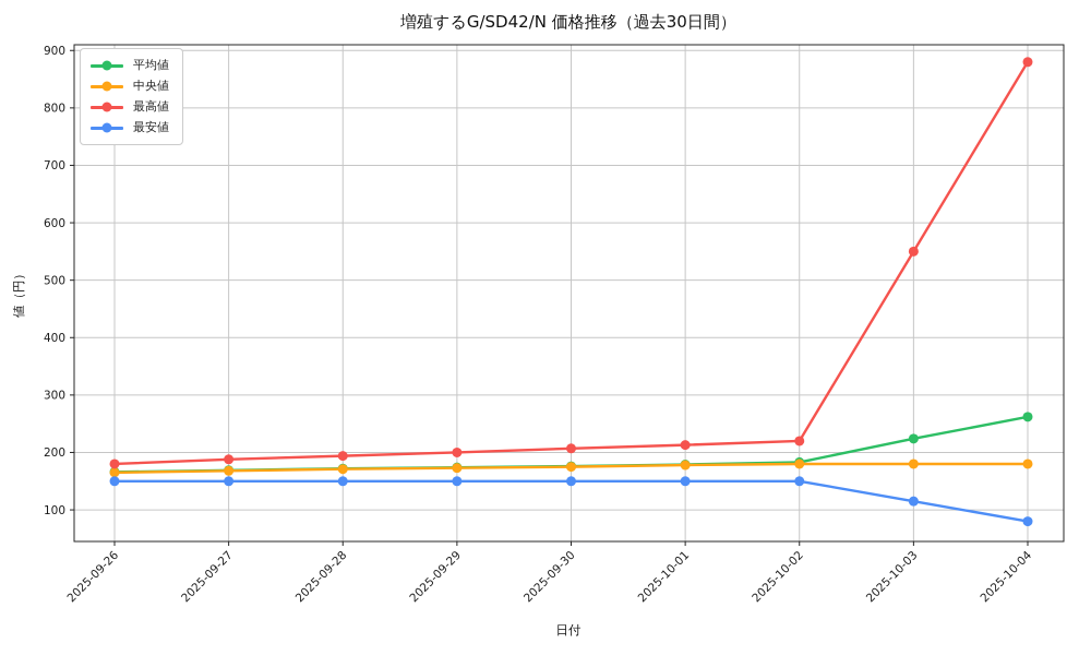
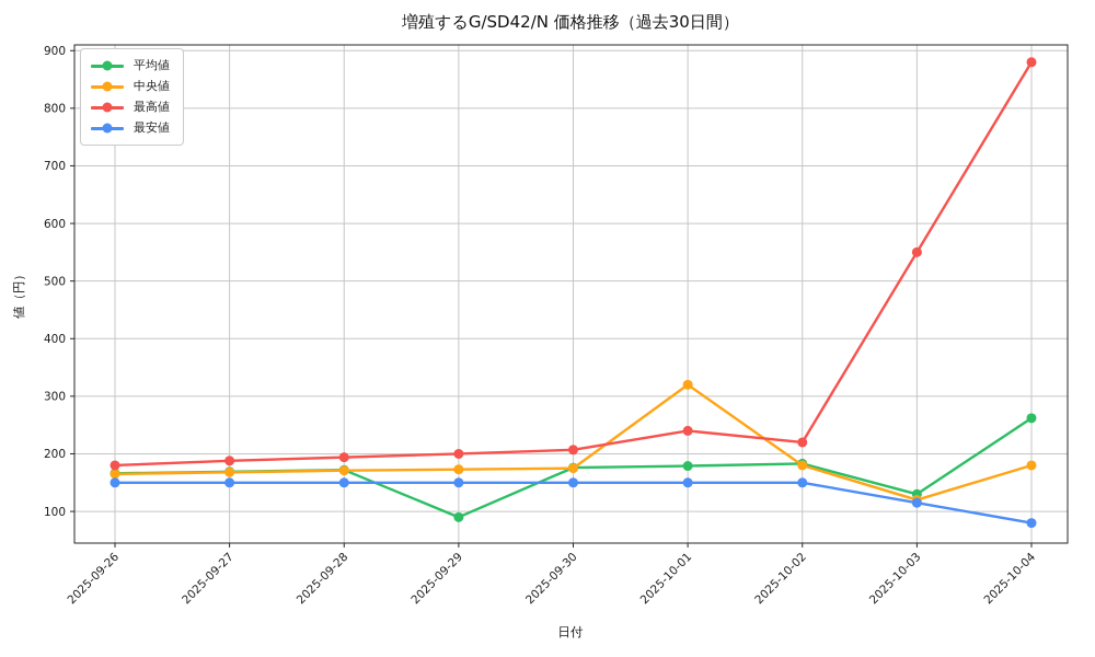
平均値/2025-09-29: 170 -> 90
中央値/2025-10-01: 180 -> 320
最高値/2025-10-01: 210 -> 240
平均値/2025-10-03: 220 -> 130
中央値/2025-10-03: 180 -> 120
